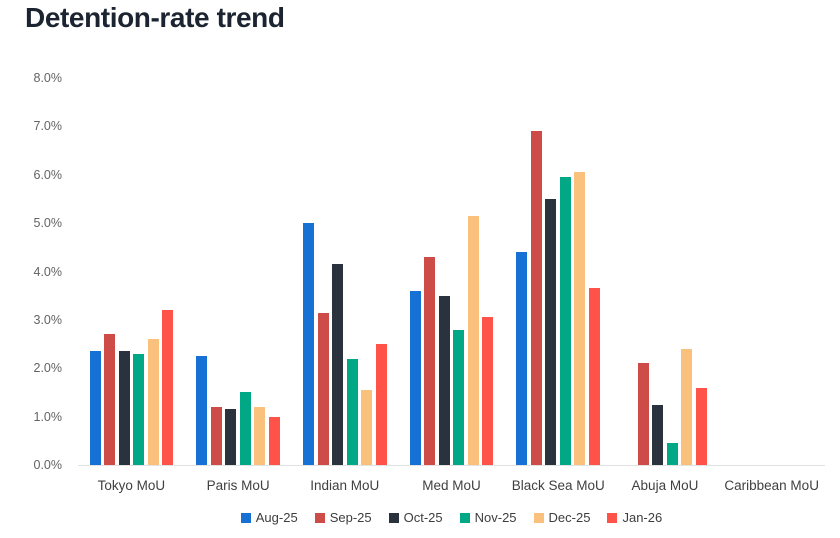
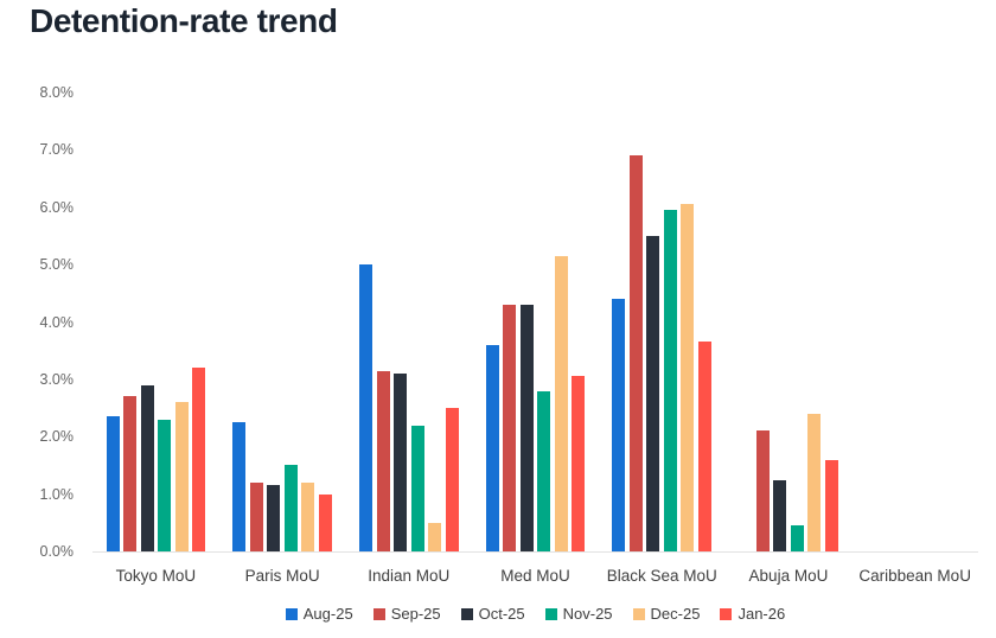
Oct-25/Tokyo MoU: 2.4% -> 2.9%
Oct-25/Indian MoU: 4.2% -> 3.1%
Dec-25/Indian MoU: 1.6% -> 0.5%
Oct-25/Med MoU: 3.5% -> 4.3%
